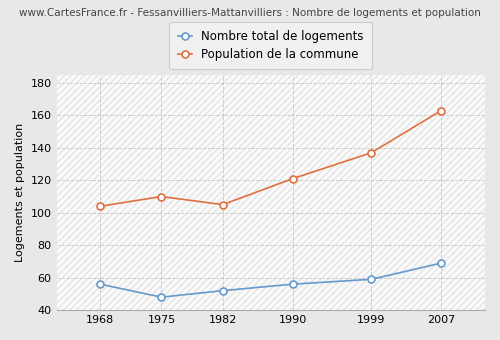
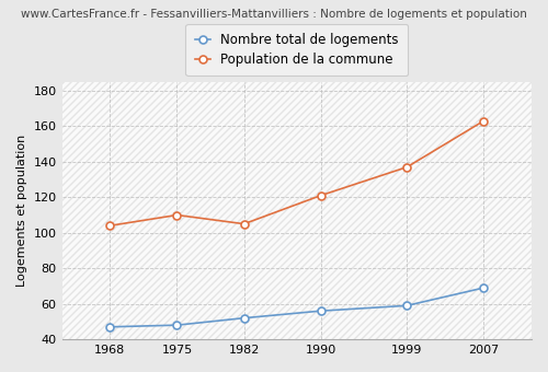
Nombre total de logements/1968: 56 -> 47
